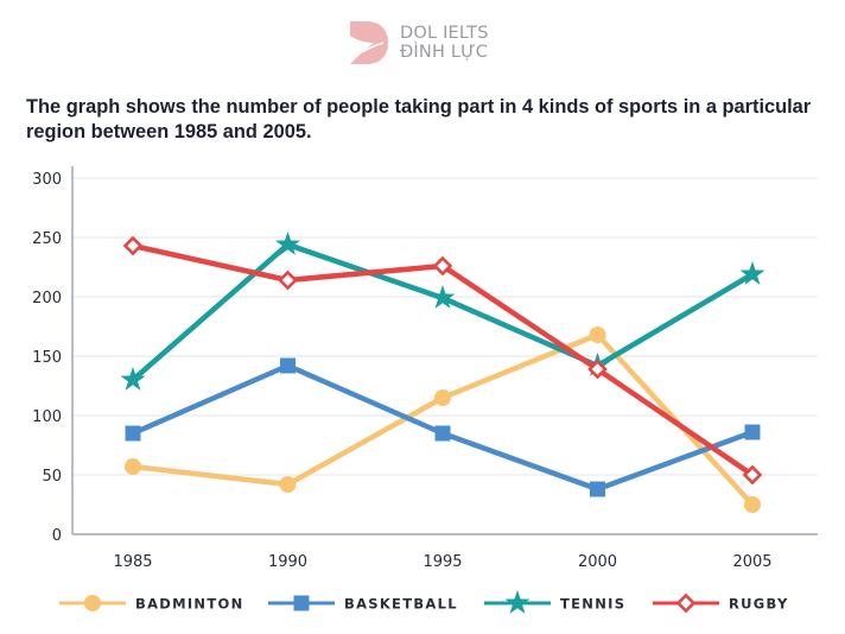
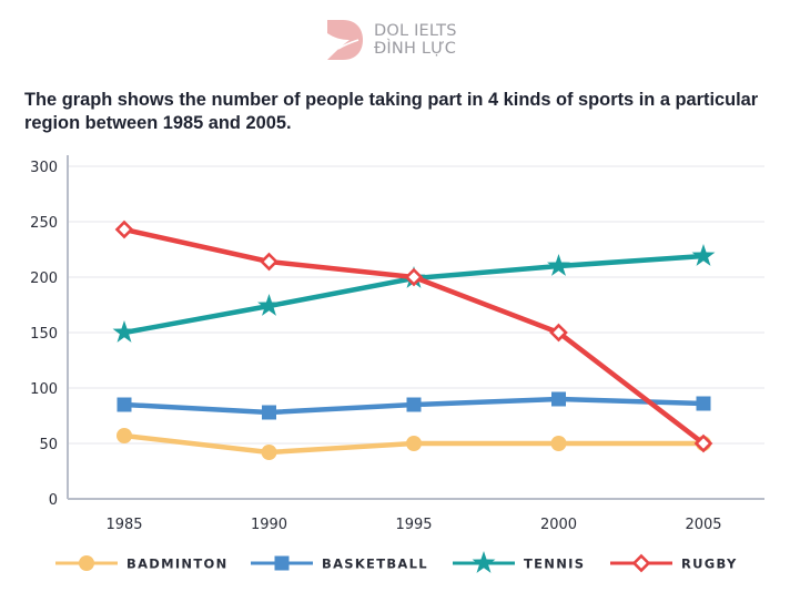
TENNIS/1985: 130 -> 150
BASKETBALL/1990: 142 -> 78
TENNIS/1990: 244 -> 174
BADMINTON/1995: 115 -> 50
RUGBY/1995: 226 -> 200
BADMINTON/2000: 168 -> 50
BASKETBALL/2000: 38 -> 90
TENNIS/2000: 142 -> 210
RUGBY/2000: 139 -> 150
BADMINTON/2005: 25 -> 50
